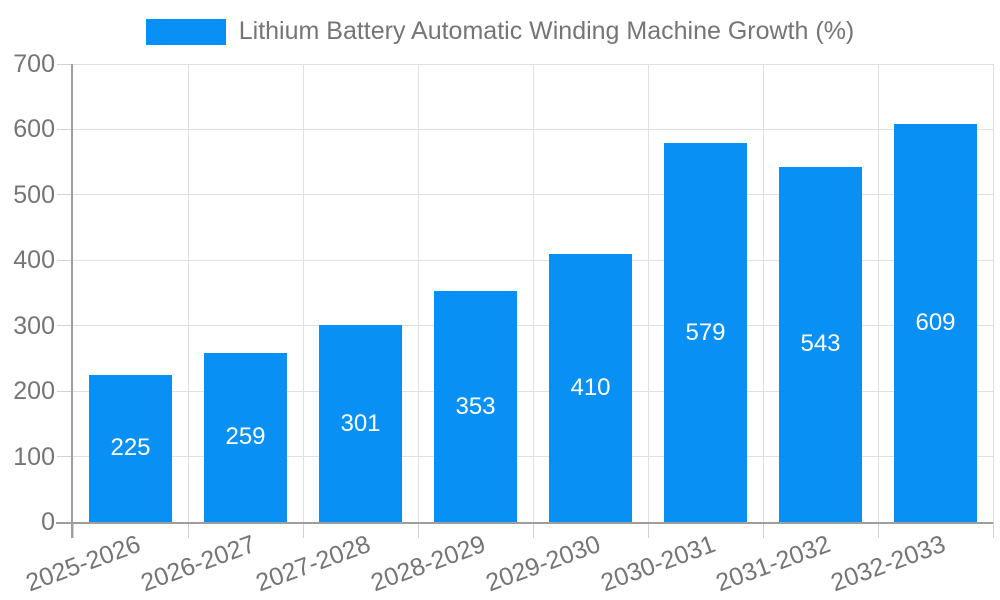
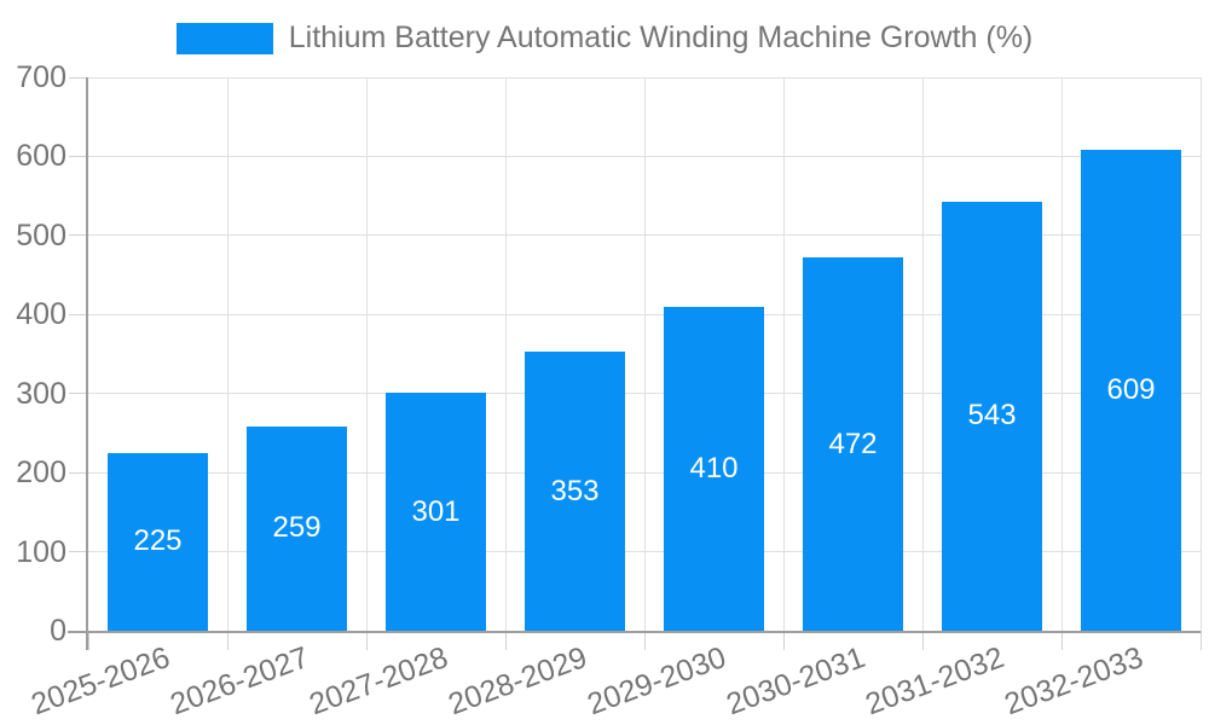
2030-2031: 579 -> 472
